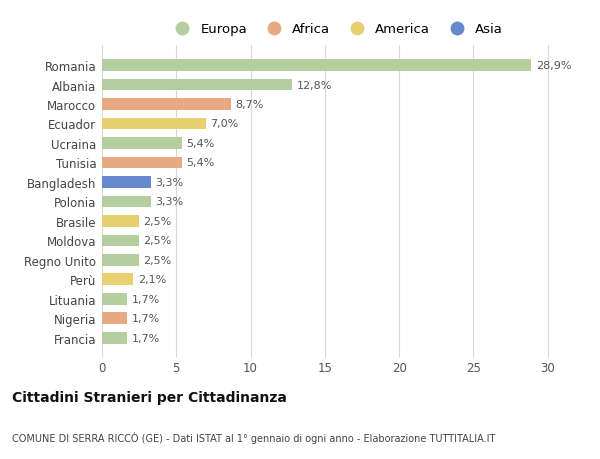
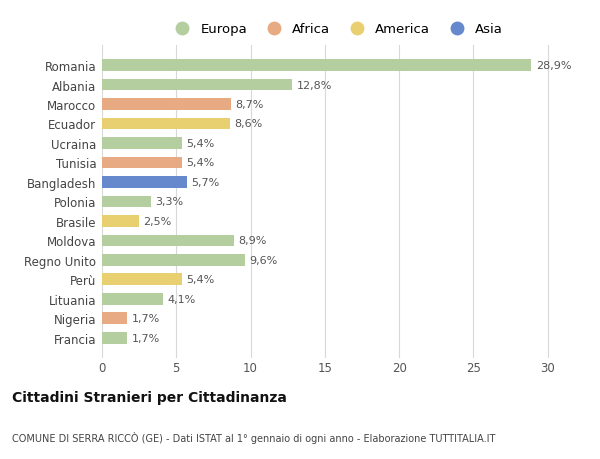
Ecuador: 7,0% -> 8,6%
Bangladesh: 3,3% -> 5,7%
Moldova: 2,5% -> 8,9%
Regno Unito: 2,5% -> 9,6%
Perù: 2,1% -> 5,4%
Lituania: 1,7% -> 4,1%
